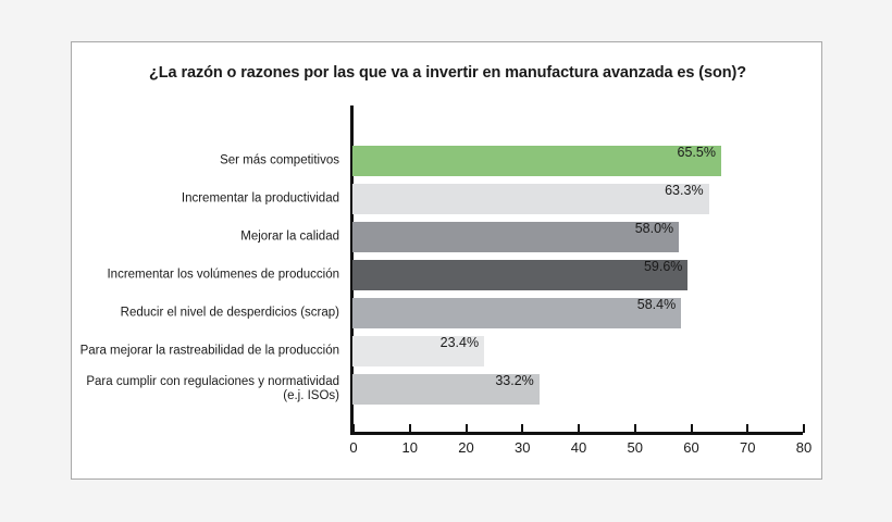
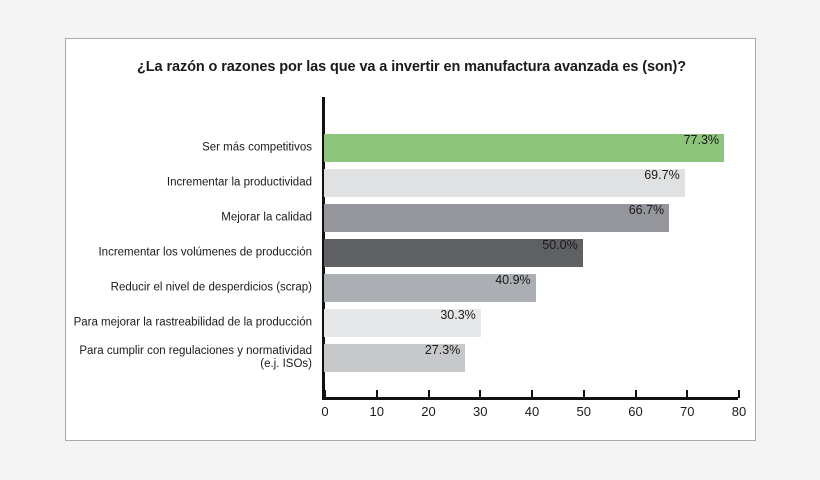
Ser más competitivos: 65.5% -> 77.3%
Incrementar la productividad: 63.3% -> 69.7%
Mejorar la calidad: 58.0% -> 66.7%
Incrementar los volúmenes de producción: 59.6% -> 50.0%
Reducir el nivel de desperdicios (scrap): 58.4% -> 40.9%
Para mejorar la rastreabilidad de la producción: 23.4% -> 30.3%
Para cumplir con regulaciones y normatividad (e.j. ISOs): 33.2% -> 27.3%
